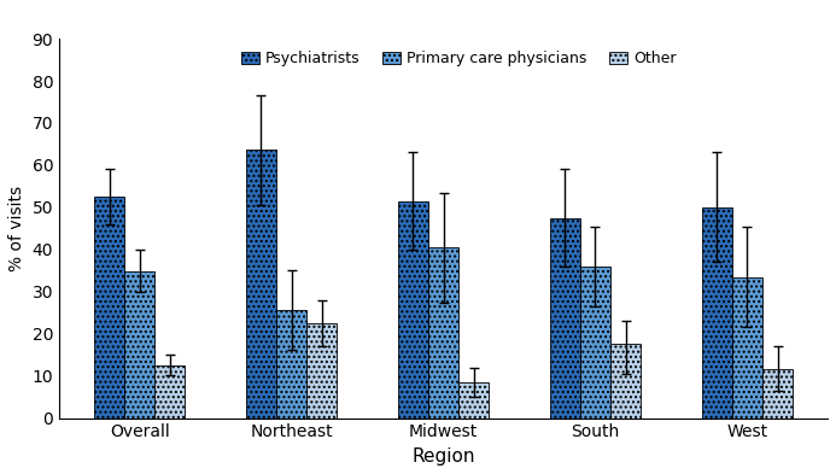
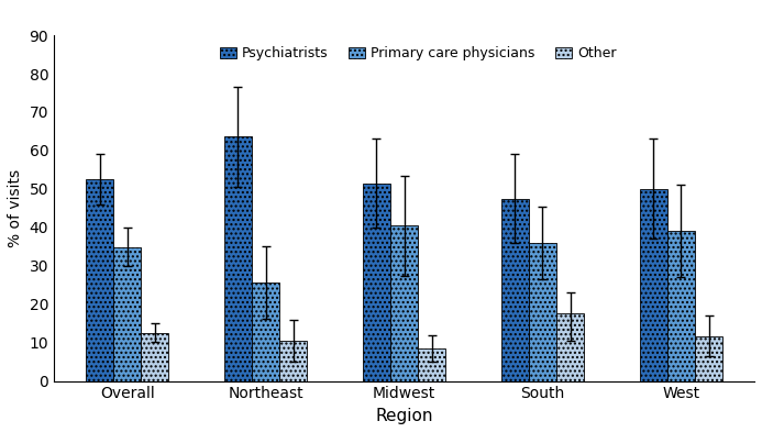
Other/Northeast: 22.5 -> 10.5
Primary care physicians/West: 33.5 -> 39.0
